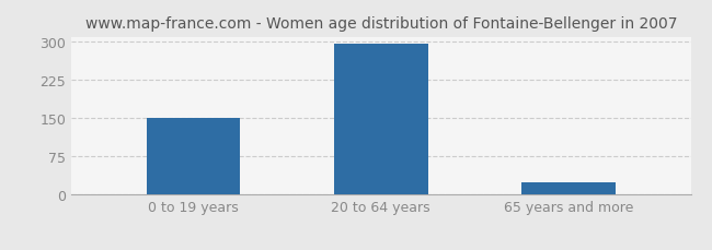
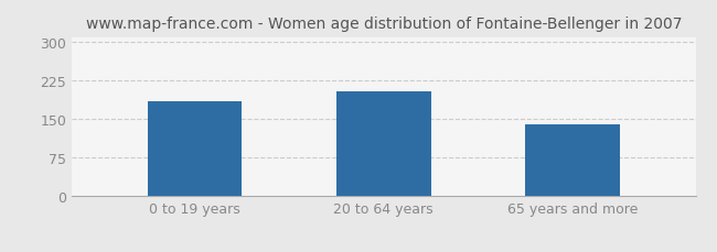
0 to 19 years: 150 -> 185
20 to 64 years: 296 -> 205
65 years and more: 25 -> 140
